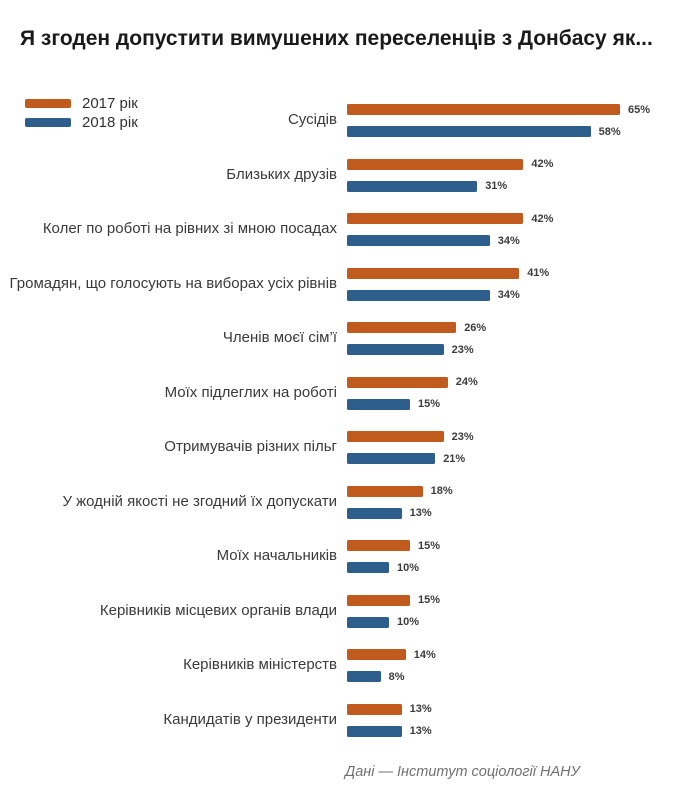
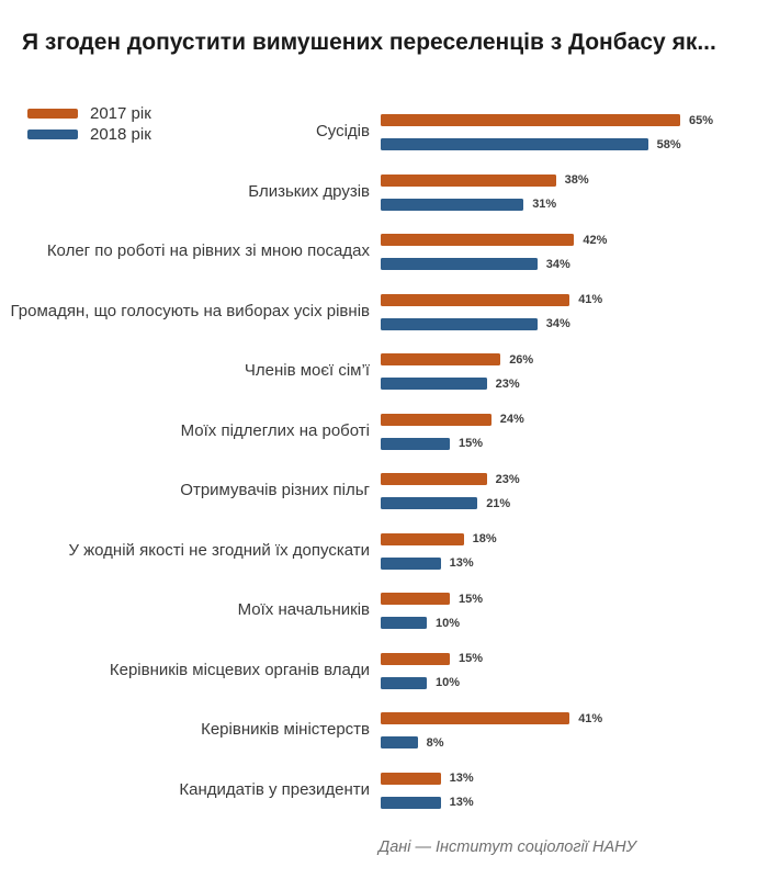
2017 рік/Близьких друзів: 42% -> 38%
2017 рік/Керівників міністерств: 14% -> 41%
